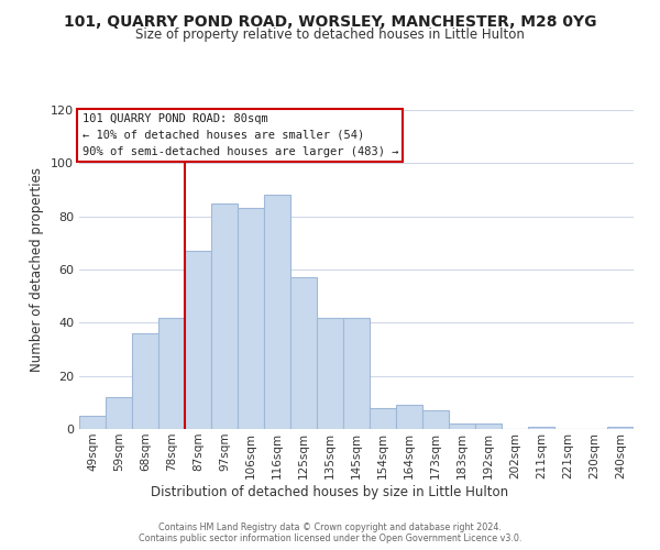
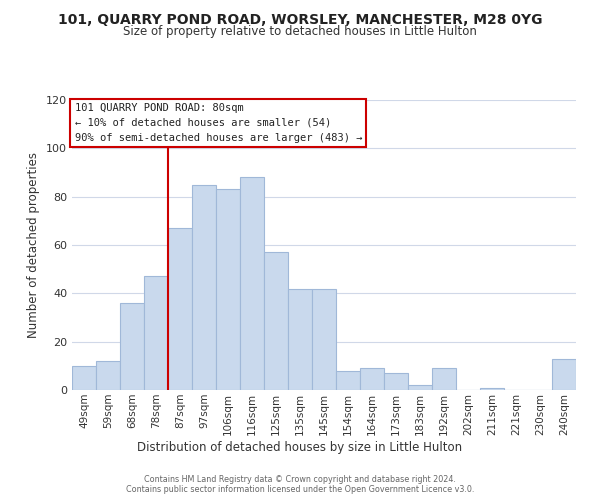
49sqm: 5 -> 10
78sqm: 42 -> 47
192sqm: 2 -> 9
240sqm: 1 -> 13
